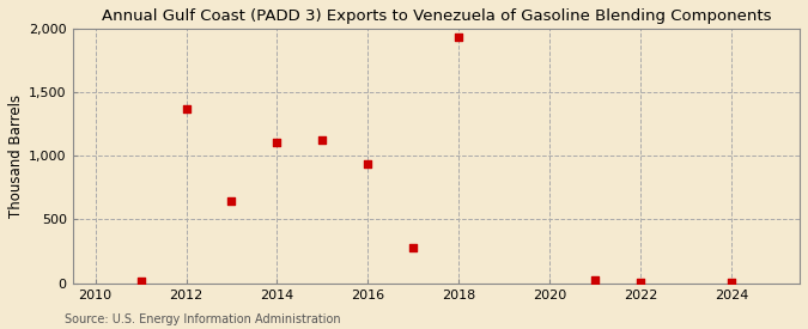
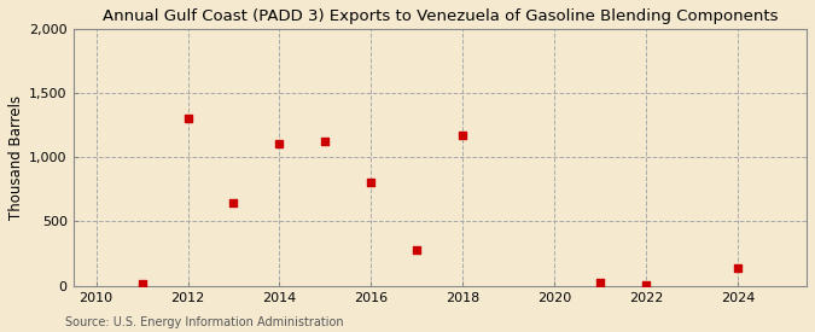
2012: 1,360 -> 1,300
2016: 940 -> 810
2018: 1,930 -> 1,170
2024: 10 -> 140
